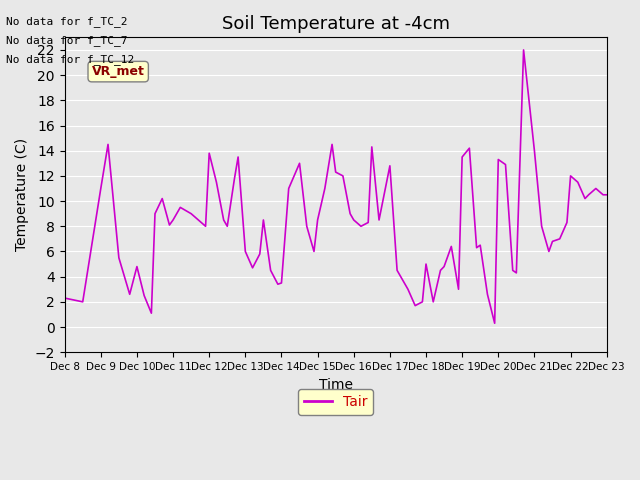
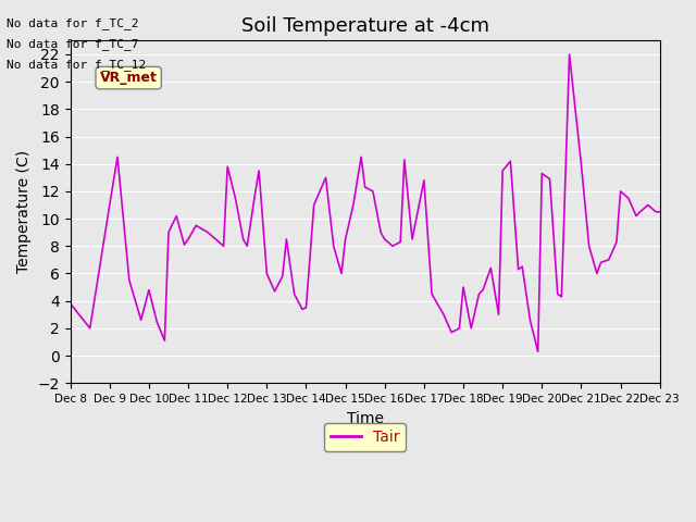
Dec 8: 2.3 -> 3.8
